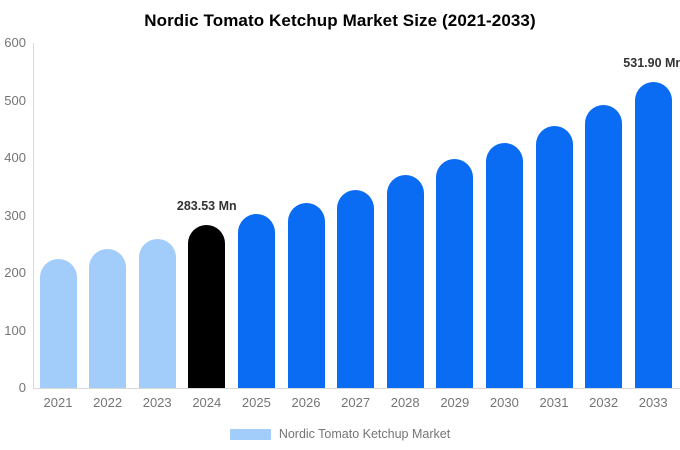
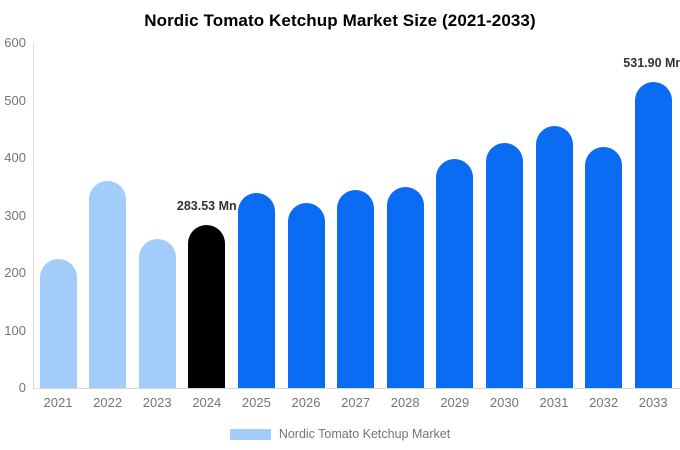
2022: 240 -> 360
2025: 300 -> 340
2028: 370 -> 350
2032: 490 -> 420
